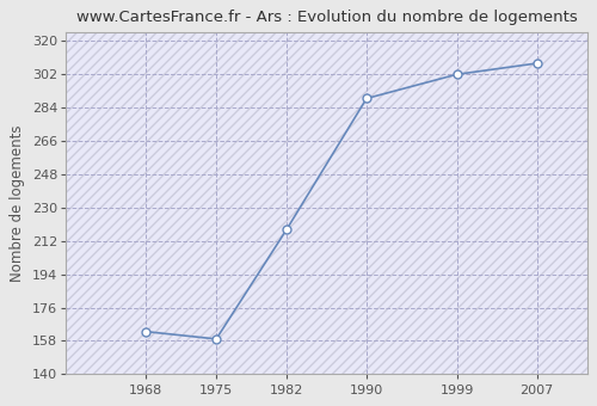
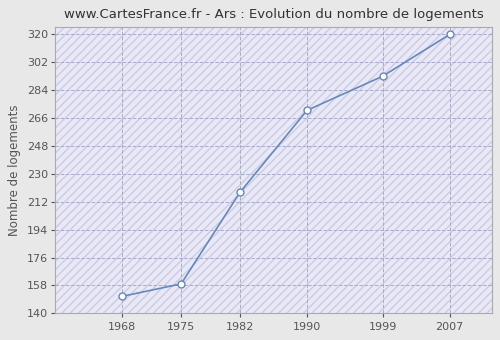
1968: 163 -> 151
1990: 289 -> 271
1999: 302 -> 293
2007: 308 -> 320
